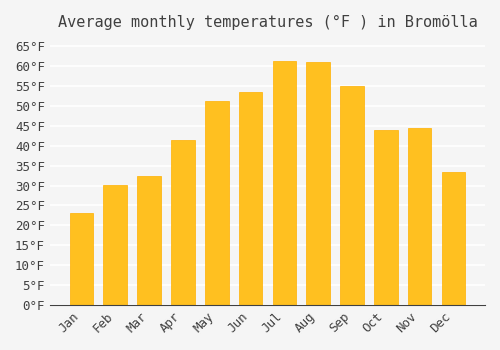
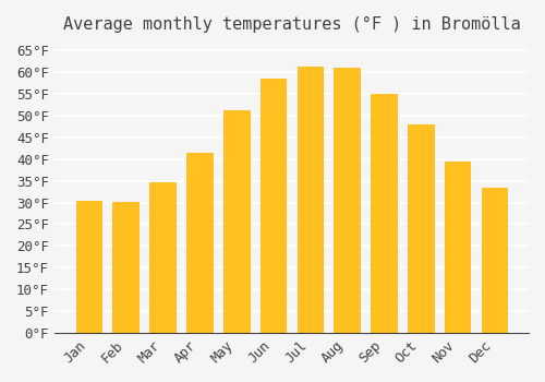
Jan: 23.0°F -> 30.5°F
Mar: 32.5°F -> 34.7°F
Jun: 53.5°F -> 58.5°F
Oct: 44.0°F -> 48.0°F
Nov: 44.5°F -> 39.5°F
